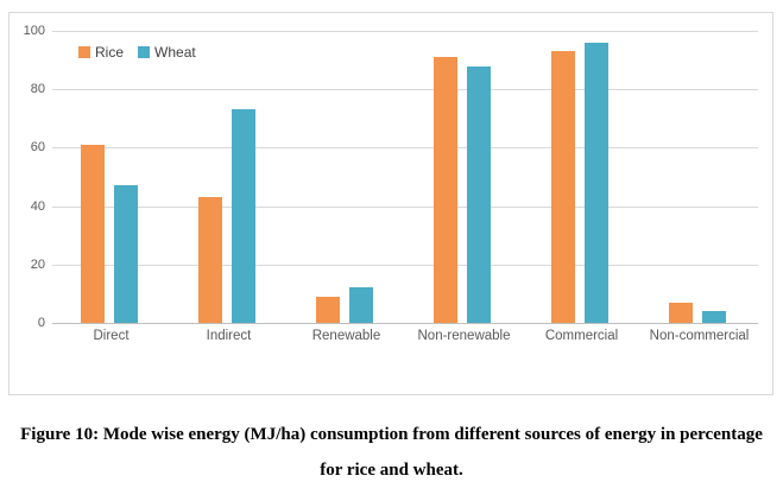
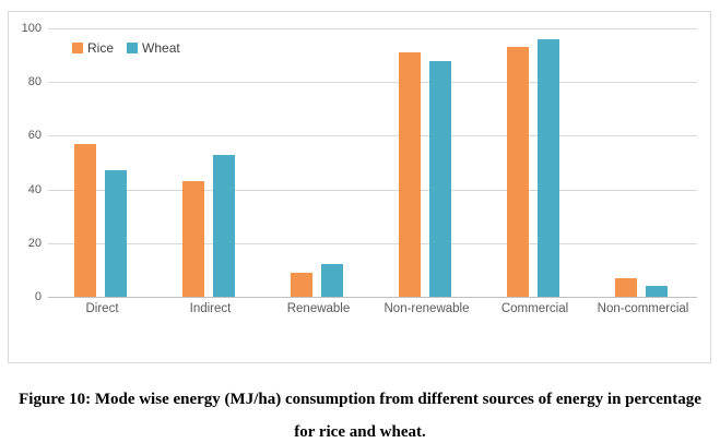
Rice/Direct: 61 -> 57
Wheat/Indirect: 73 -> 53
